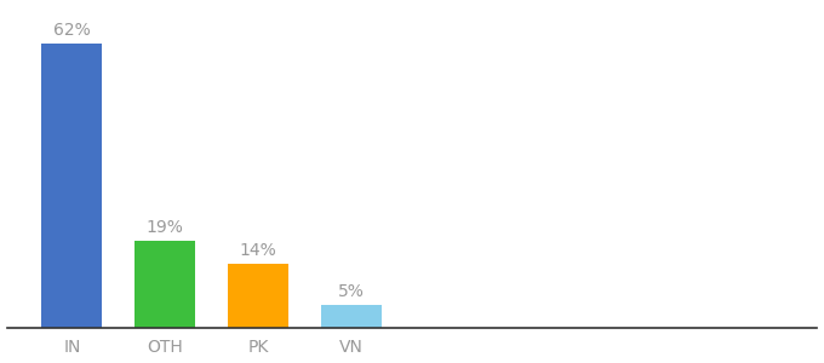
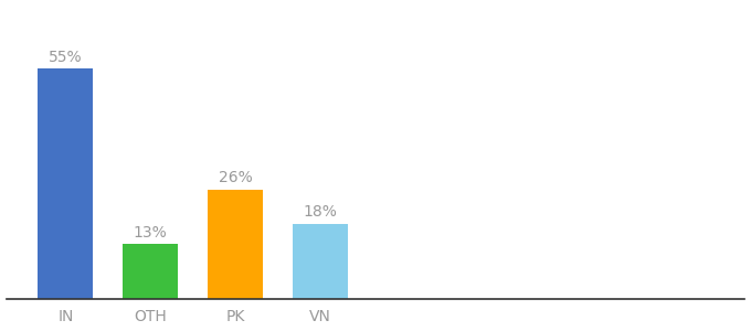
IN: 62% -> 55%
OTH: 19% -> 13%
PK: 14% -> 26%
VN: 5% -> 18%
